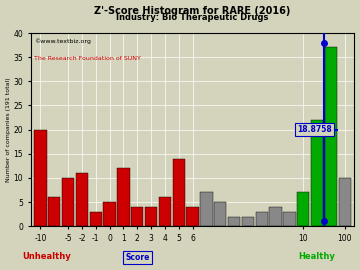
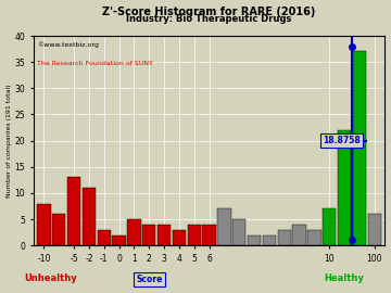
-10: 20 -> 8
-5: 10 -> 13
0: 5 -> 2
1: 12 -> 5
4: 6 -> 3
5: 14 -> 4
100: 10 -> 6
